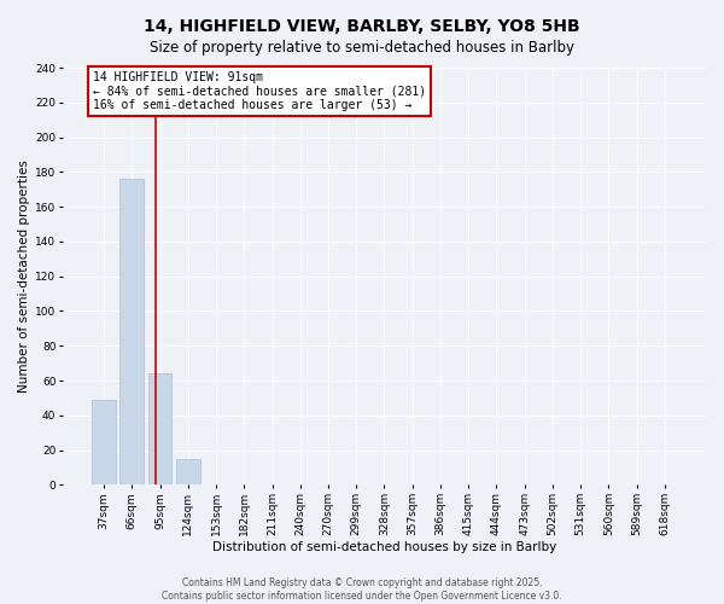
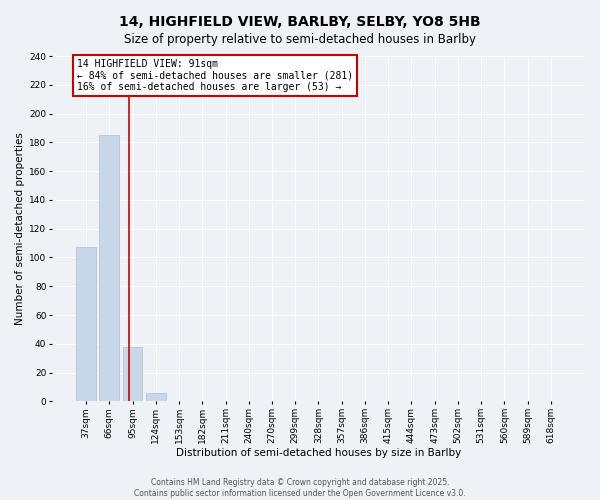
37sqm: 49 -> 107
66sqm: 176 -> 185
95sqm: 64 -> 38
124sqm: 15 -> 6
